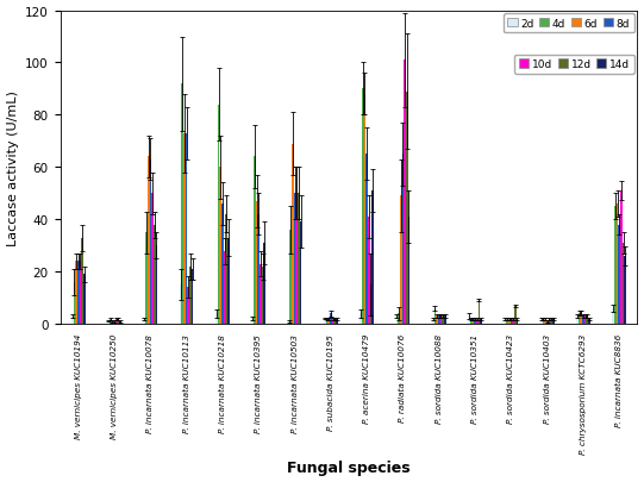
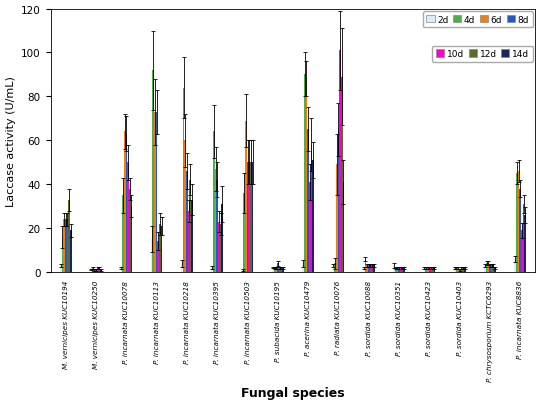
14d/P. incarnata KUC10503: 39 -> 50
12d/P. acerina KUC10479: 15 -> 58
12d/P. sordida KUC10351: 9 -> 2
12d/P. sordida KUC10423: 7 -> 2
10d/P. incarnata KUC8836: 51 -> 19
